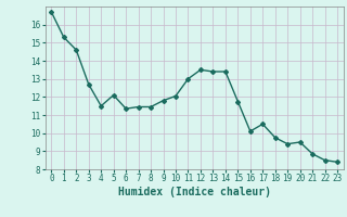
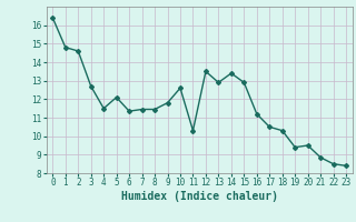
0: 16.7 -> 16.4
1: 15.3 -> 14.8
10: 12.1 -> 12.6
11: 13.0 -> 10.3
13: 13.4 -> 12.9
15: 11.8 -> 12.9
16: 10.1 -> 11.2
18: 9.8 -> 10.3
